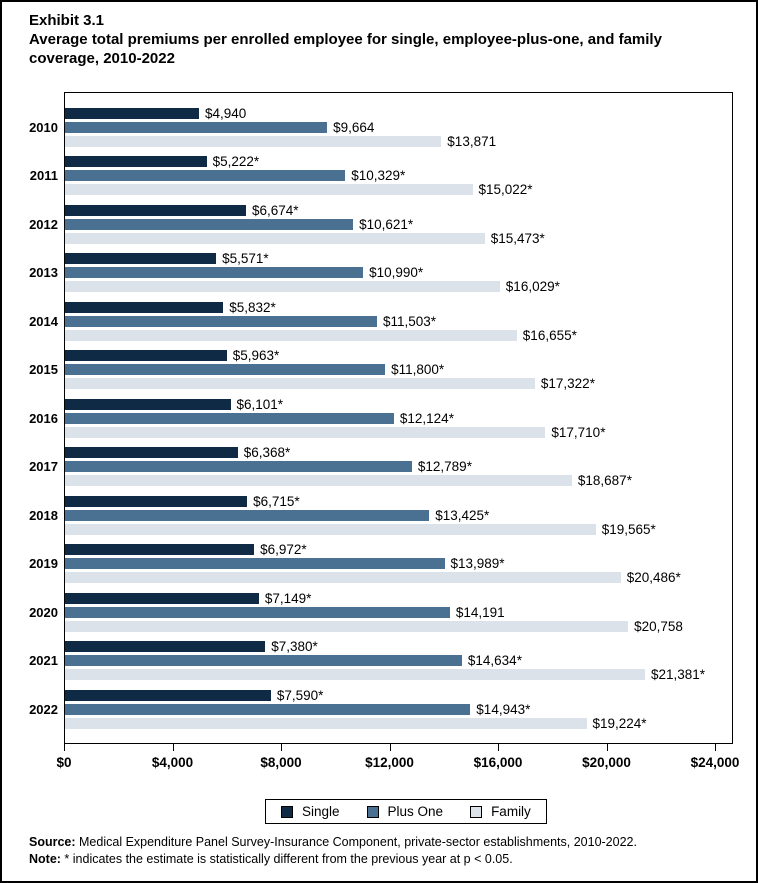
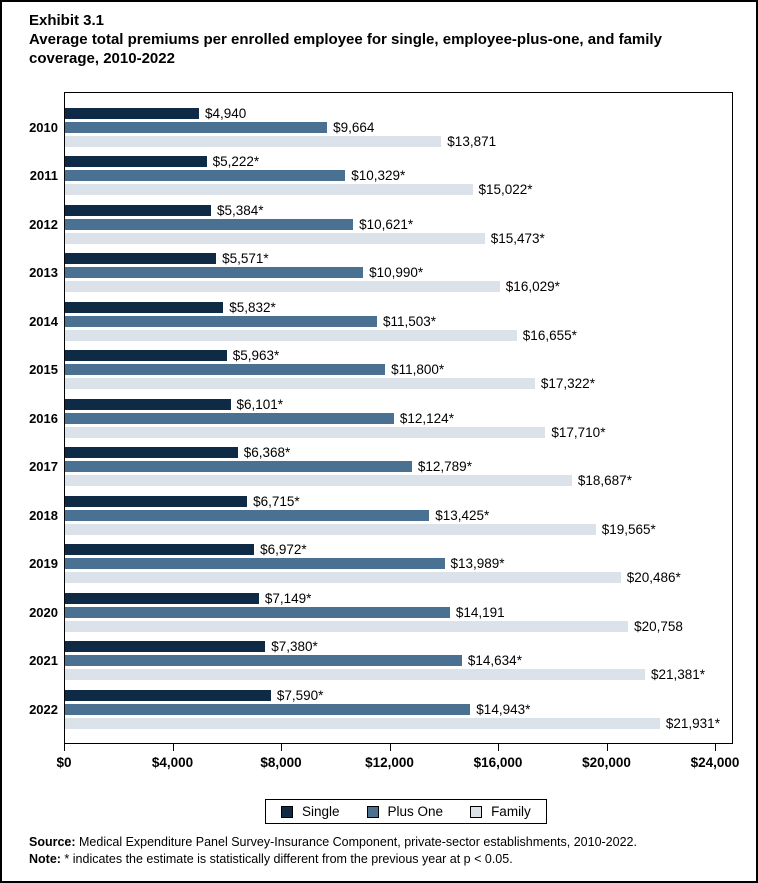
Single/2012: 6,674 -> 5,384
Family/2022: 19,224 -> 21,931
